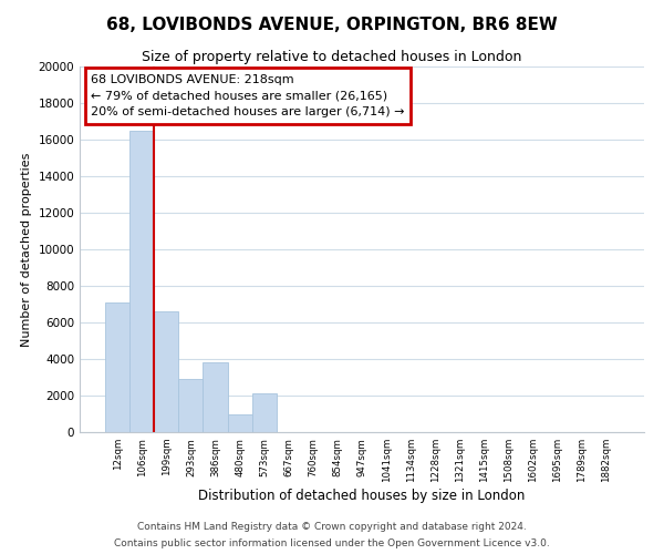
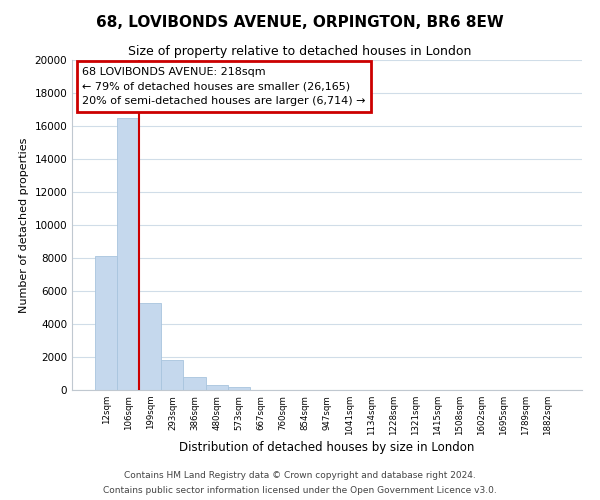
12sqm: 7100 -> 8100
199sqm: 6600 -> 5300
293sqm: 2900 -> 1800
386sqm: 3800 -> 800
480sqm: 1000 -> 300
573sqm: 2100 -> 200
